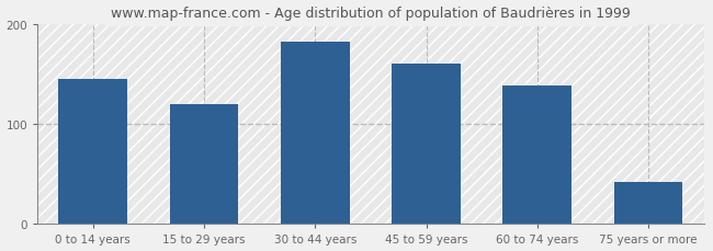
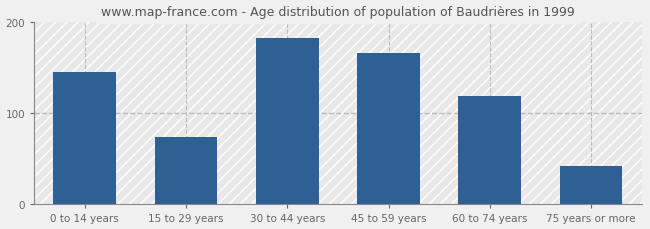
15 to 29 years: 120 -> 74
45 to 59 years: 160 -> 166
60 to 74 years: 138 -> 118
